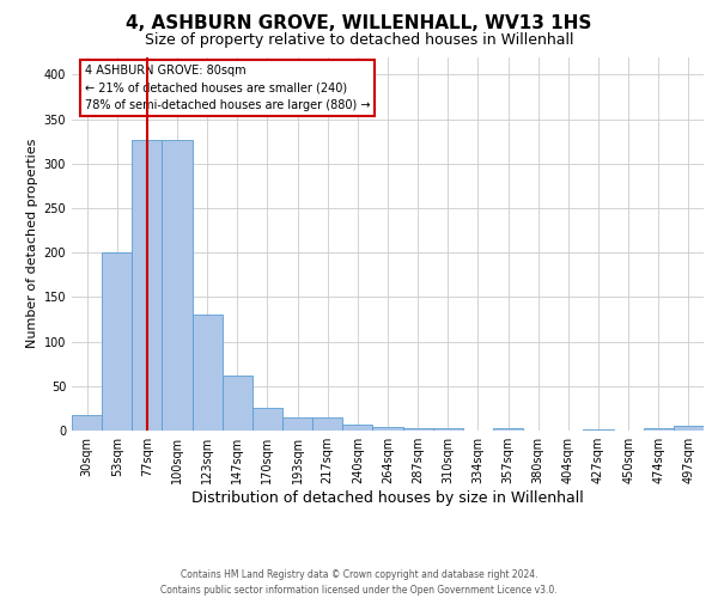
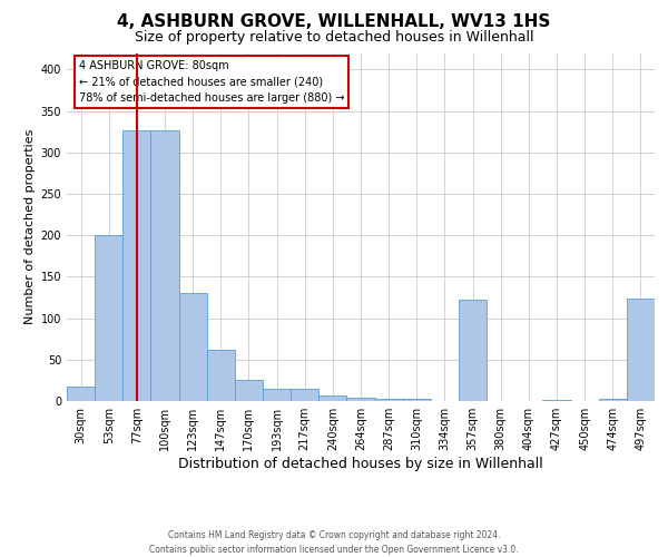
357sqm: 3 -> 122
497sqm: 5 -> 124
